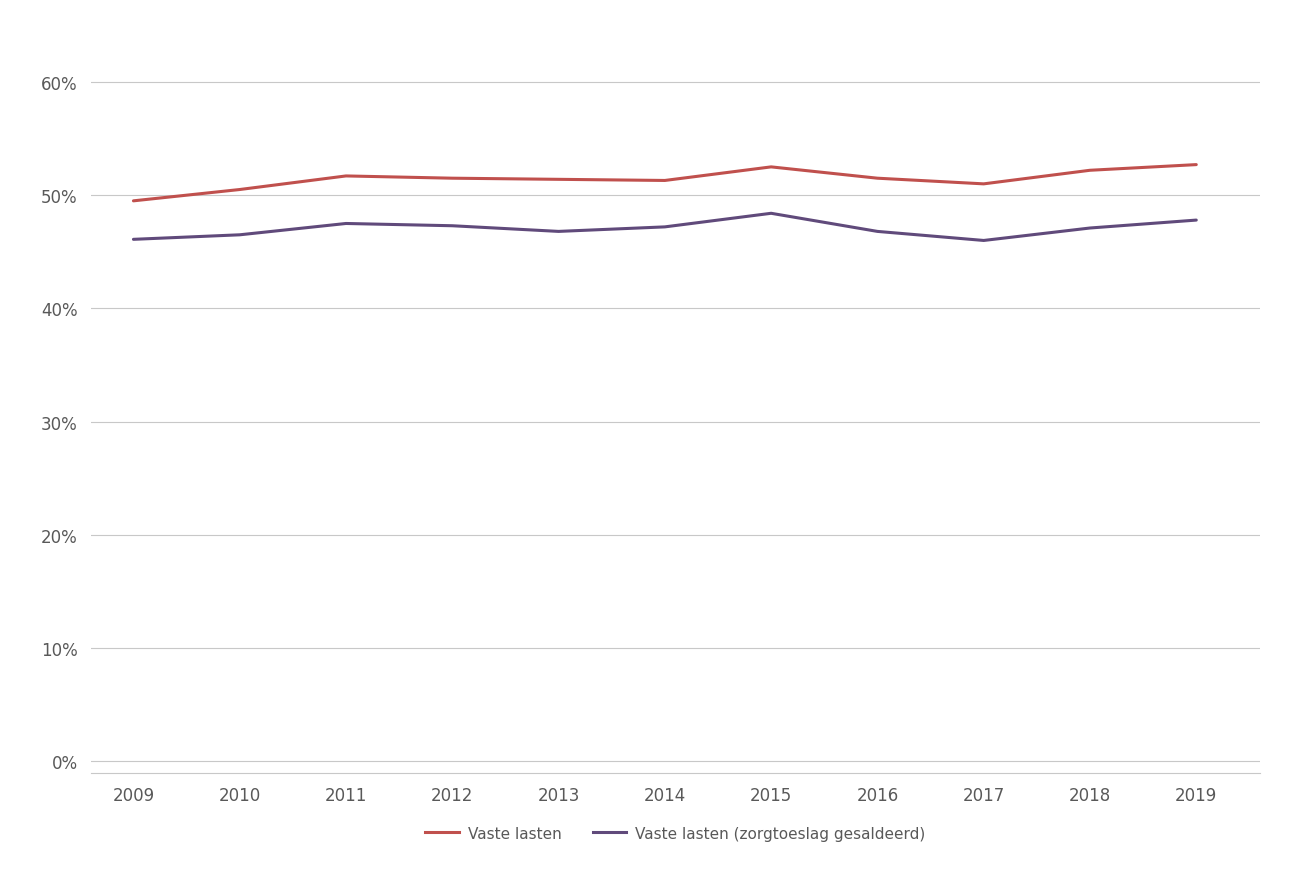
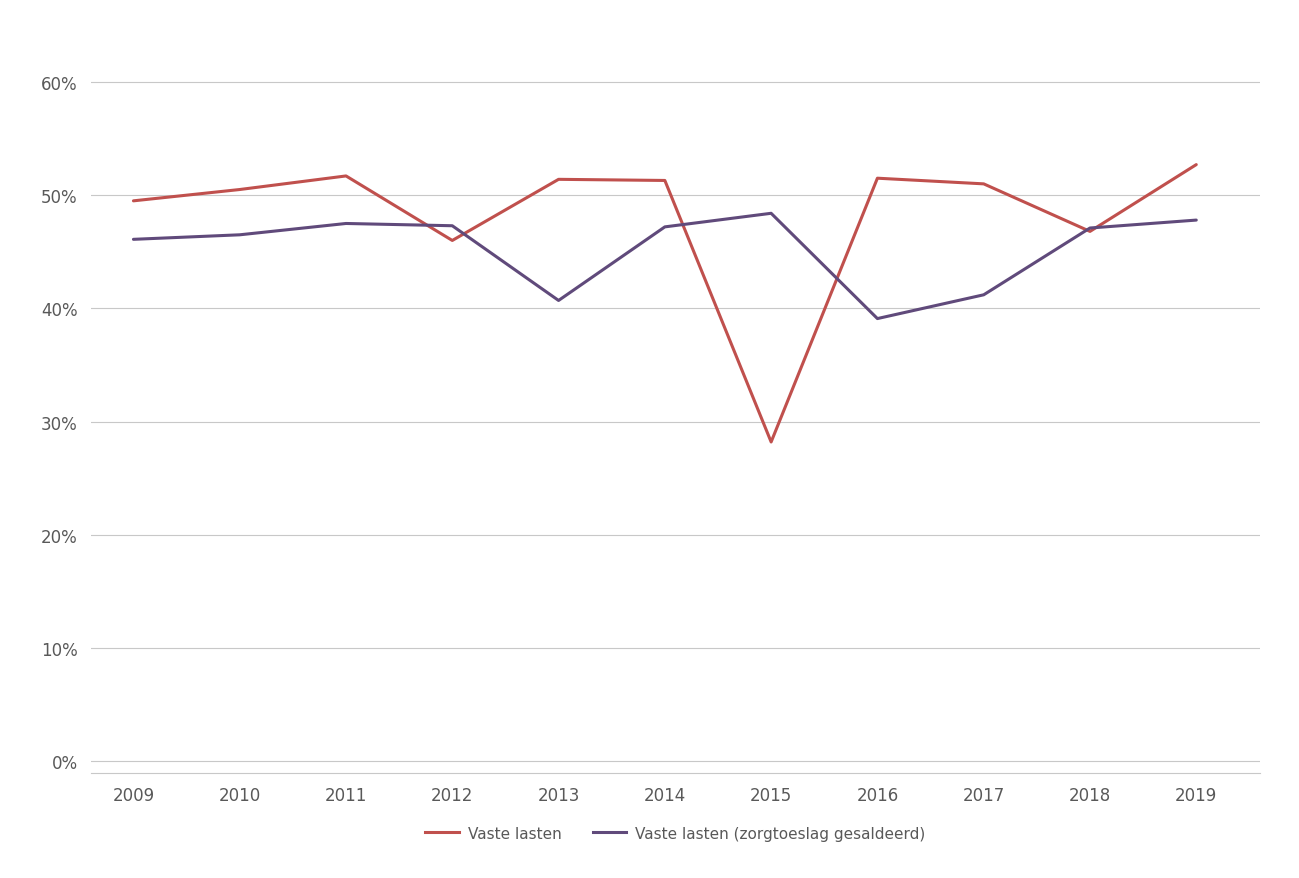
Vaste lasten/2012: 51.5% -> 46.0%
Vaste lasten (zorgtoeslag gesaldeerd)/2013: 46.8% -> 40.7%
Vaste lasten/2015: 52.5% -> 28.2%
Vaste lasten (zorgtoeslag gesaldeerd)/2016: 46.8% -> 39.1%
Vaste lasten (zorgtoeslag gesaldeerd)/2017: 46.0% -> 41.2%
Vaste lasten/2018: 52.2% -> 46.8%
